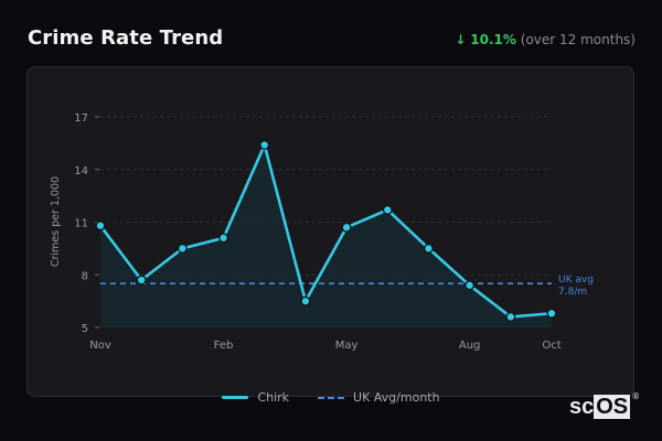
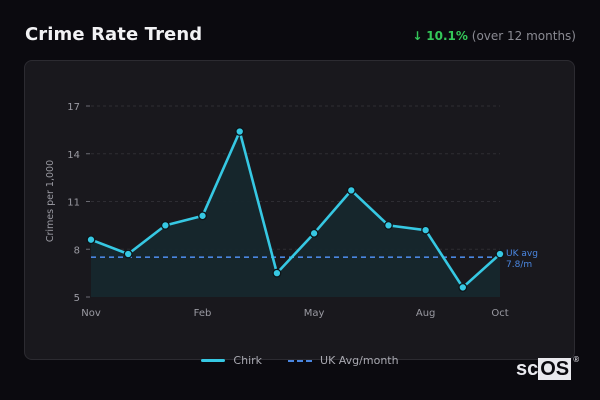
Nov: 10.8 -> 8.6
May: 10.7 -> 9.0
Aug: 7.4 -> 9.2
Oct: 5.8 -> 7.7
